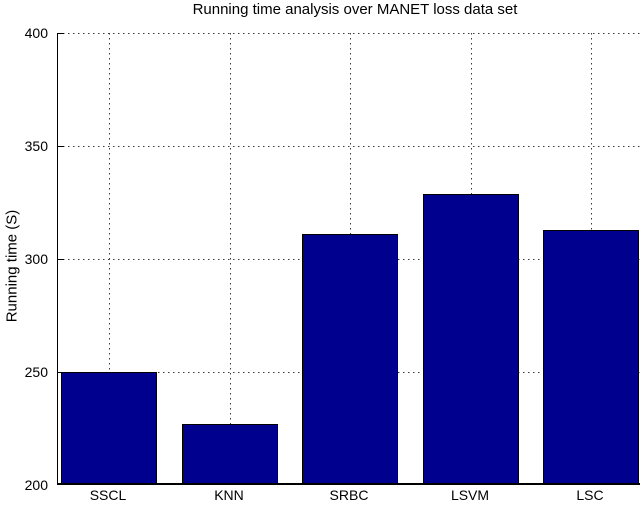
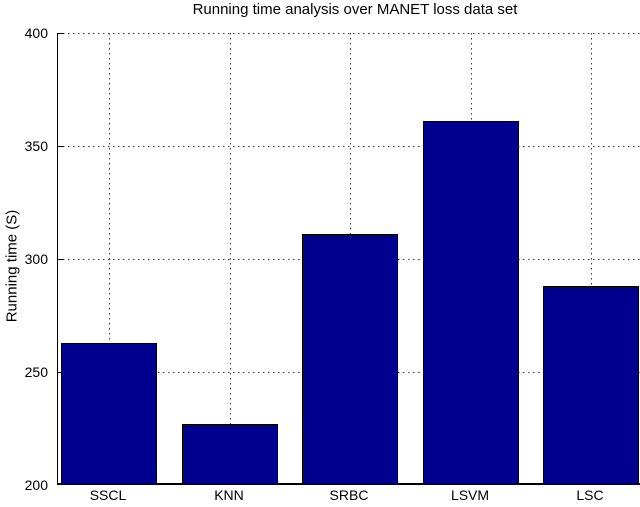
SSCL: 249 -> 262
LSVM: 328 -> 360
LSC: 312 -> 287
